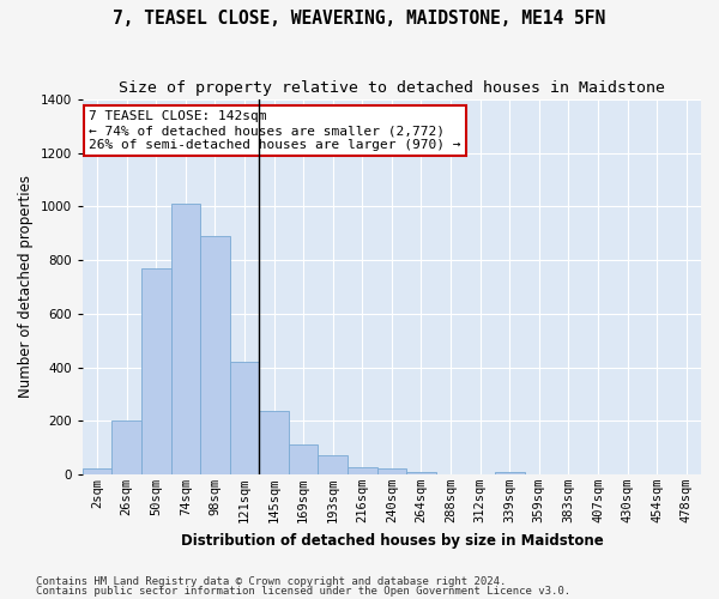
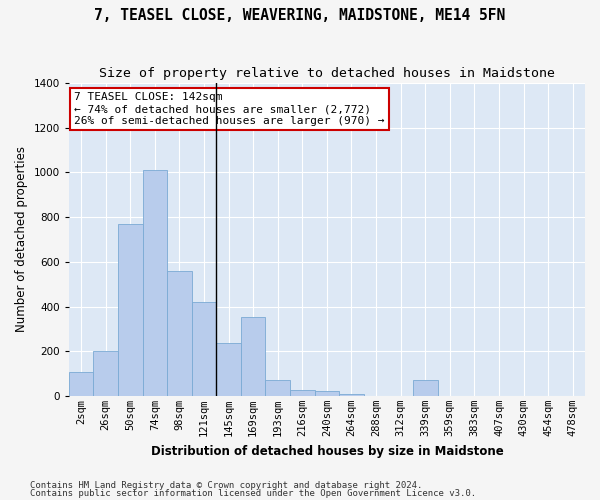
2sqm: 20 -> 105
98sqm: 890 -> 560
169sqm: 110 -> 355
339sqm: 10 -> 70
